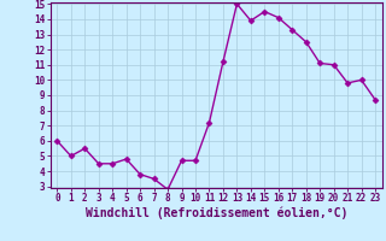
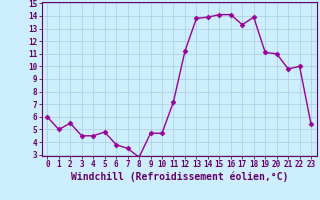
13: 15.0 -> 13.8
15: 14.5 -> 14.1
18: 12.5 -> 13.9
23: 8.7 -> 5.4
